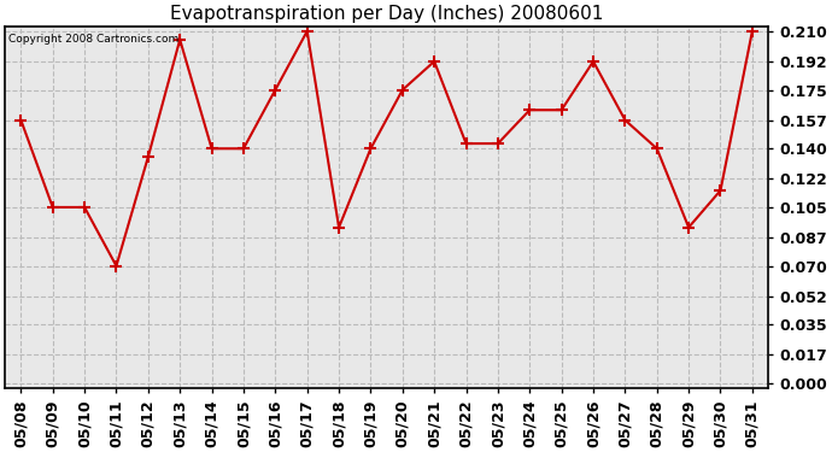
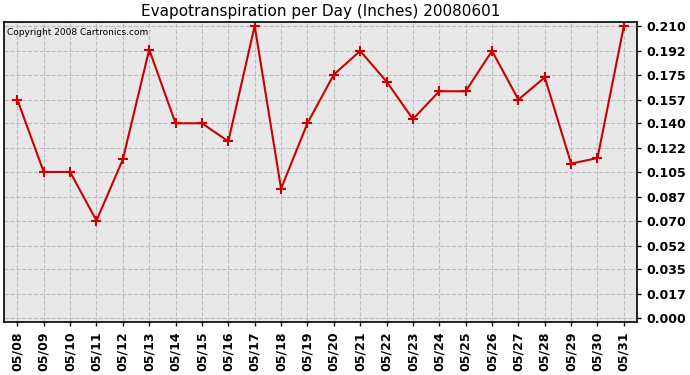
05/12: 0.135 -> 0.114
05/13: 0.205 -> 0.193
05/16: 0.175 -> 0.127
05/22: 0.143 -> 0.170
05/28: 0.140 -> 0.173
05/29: 0.093 -> 0.111
